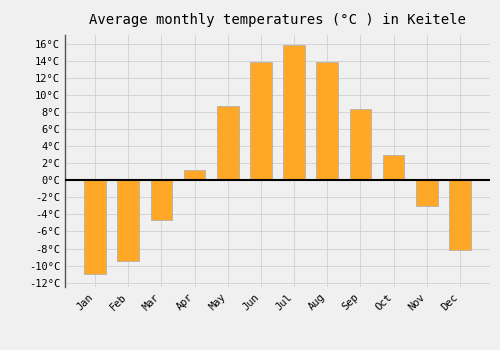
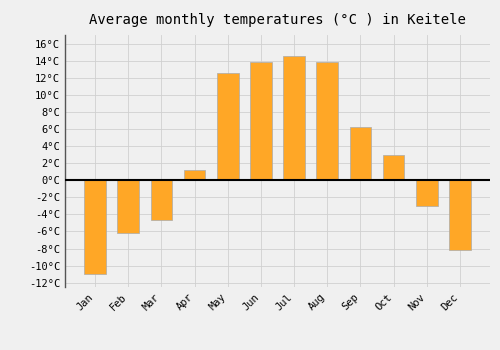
Feb: -9.5°C -> -6.2°C
May: 8.7°C -> 12.6°C
Jul: 15.8°C -> 14.6°C
Sep: 8.3°C -> 6.2°C
